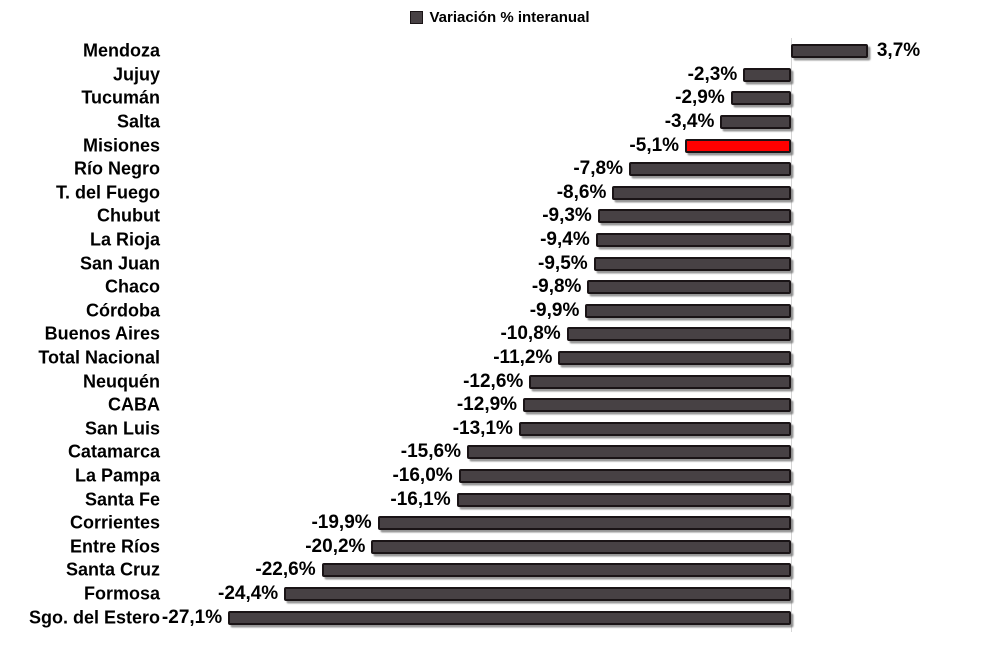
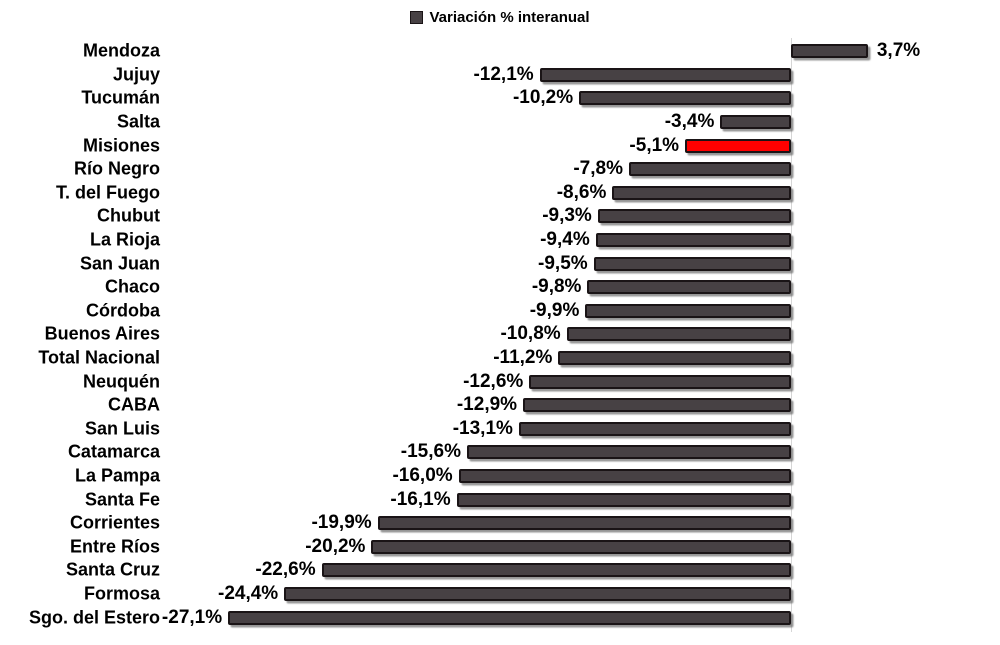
Jujuy: -2,3% -> -12,1%
Tucumán: -2,9% -> -10,2%
